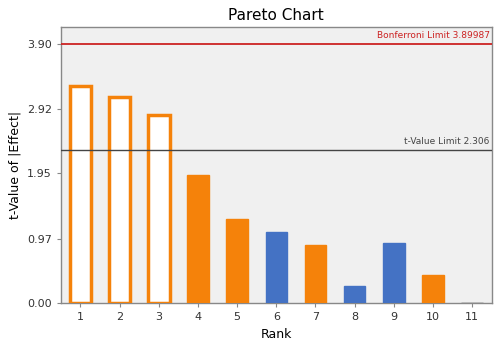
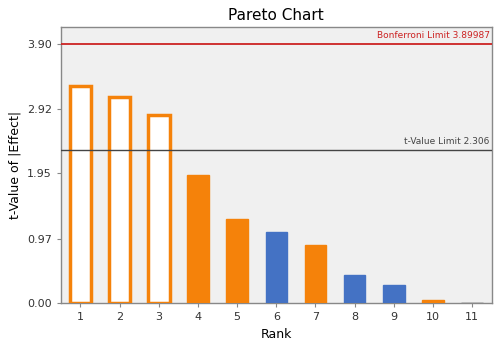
8: 0.26 -> 0.42
9: 0.90 -> 0.27
10: 0.42 -> 0.04
